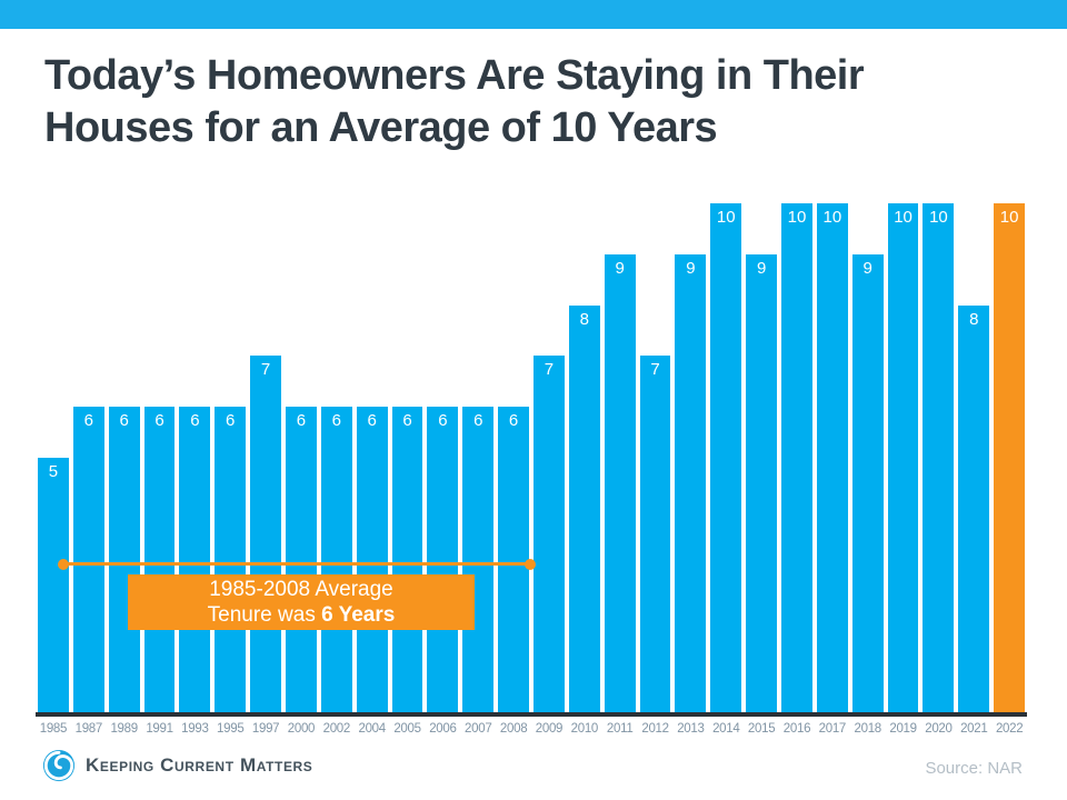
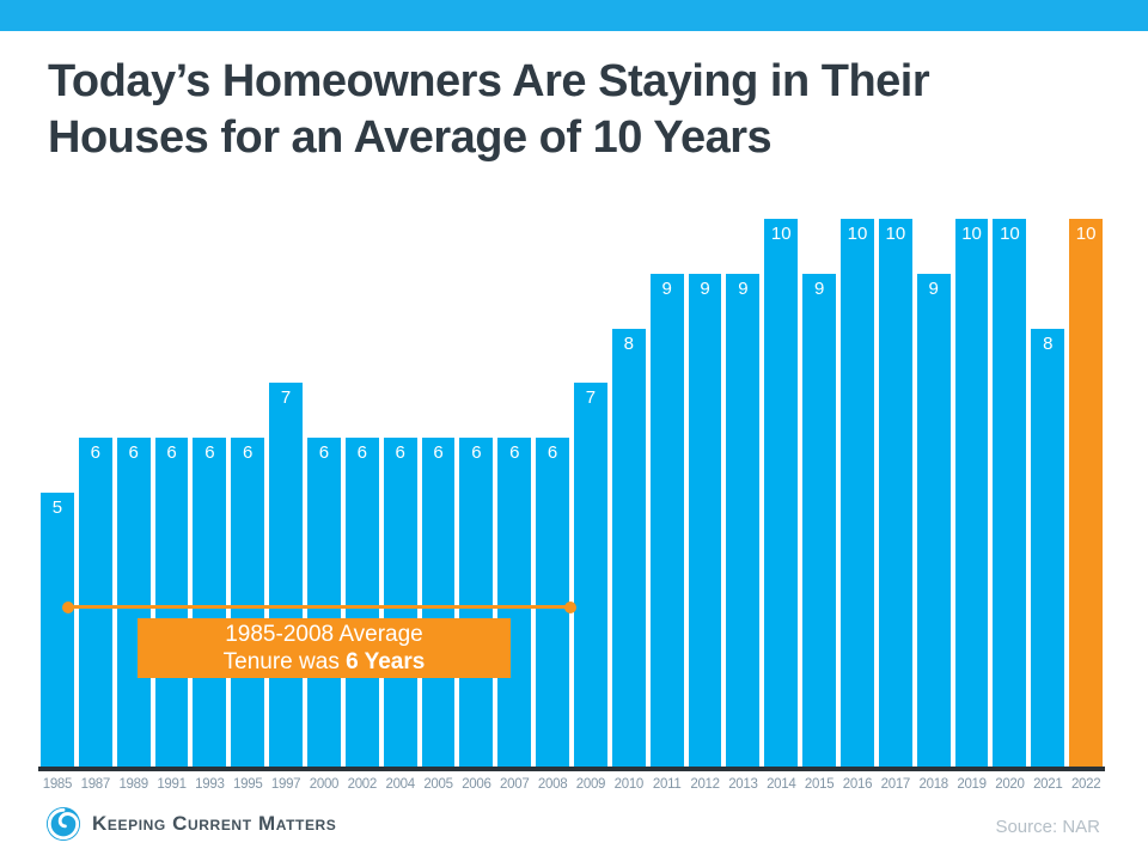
2012: 7 -> 9
